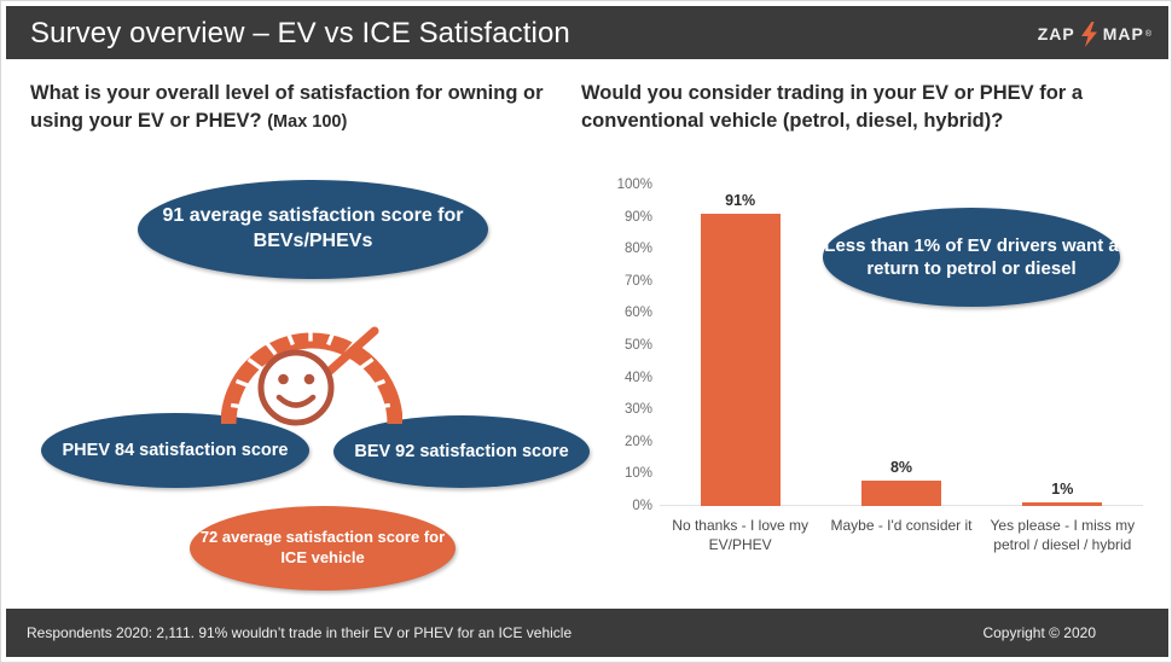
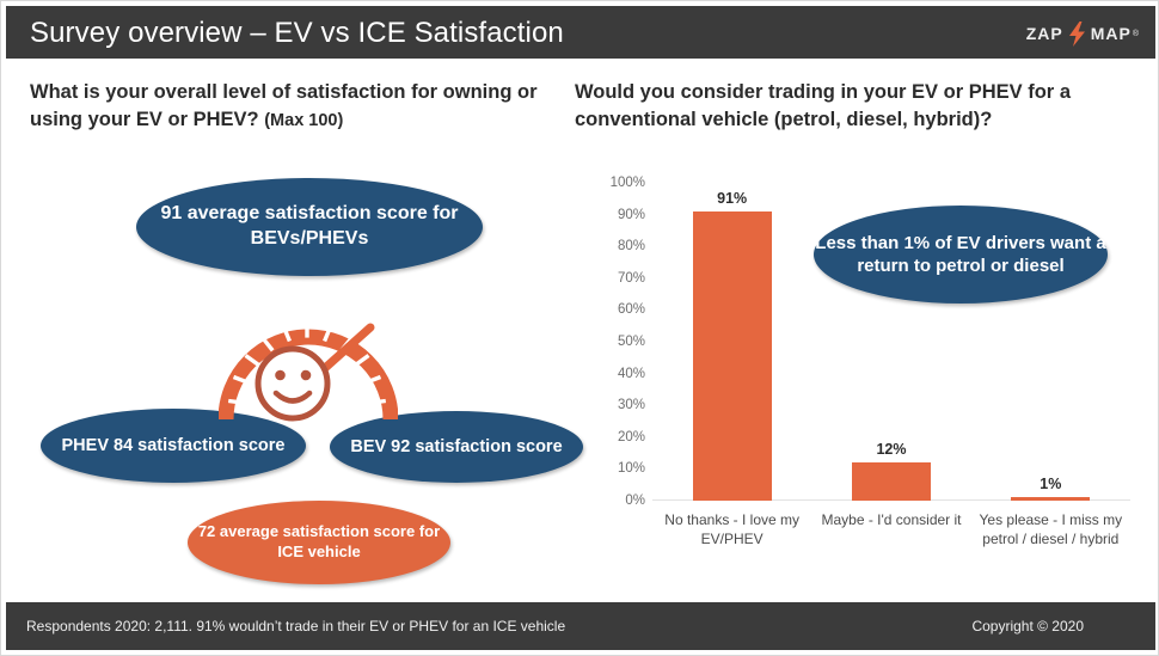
Maybe - I'd consider it: 8% -> 12%
